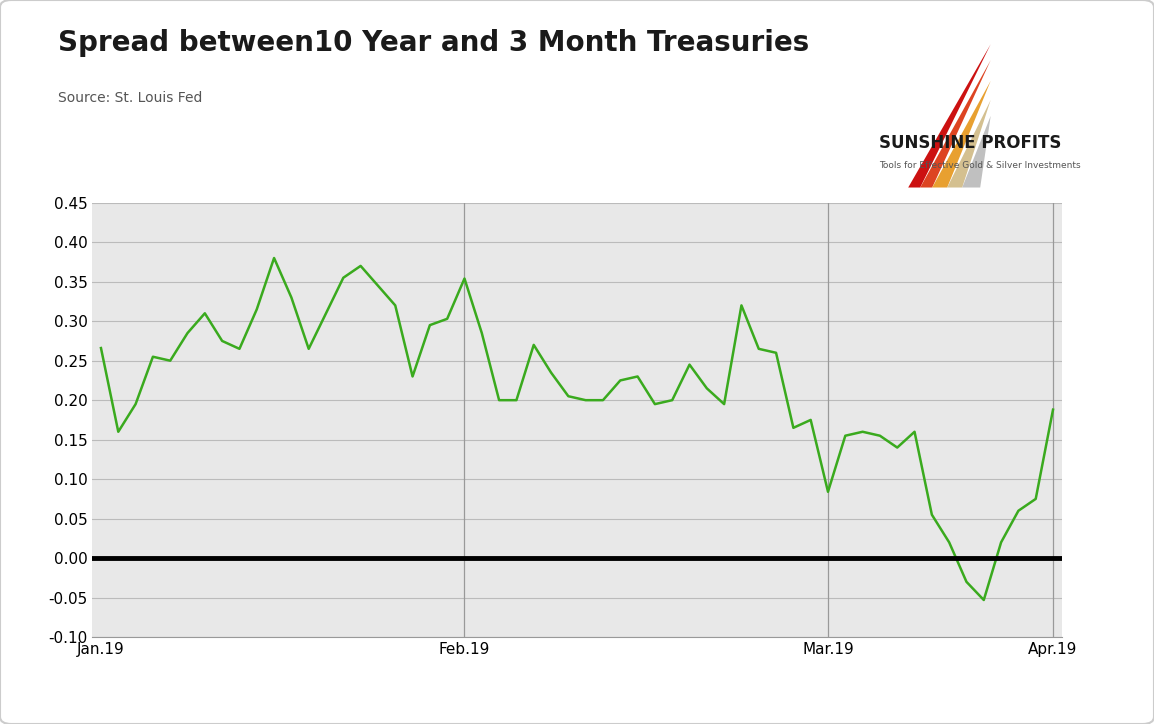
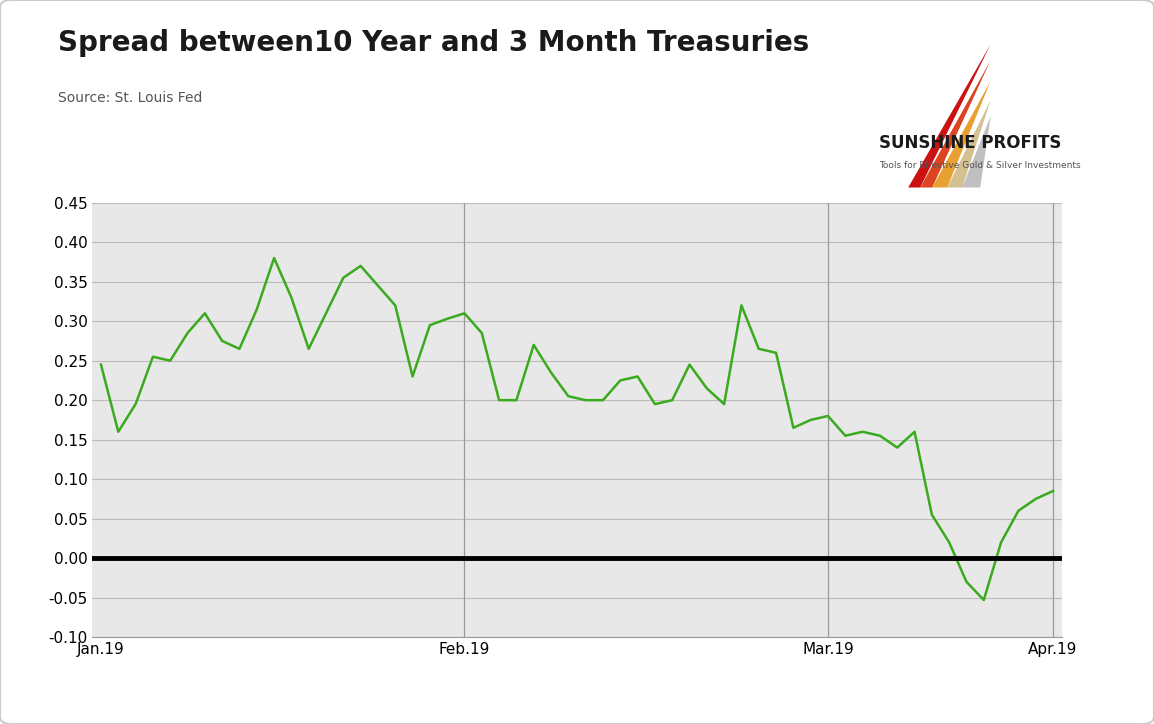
Jan.19: 0.266 -> 0.245
Feb.19: 0.354 -> 0.310
Mar.19: 0.084 -> 0.180
Apr.19: 0.188 -> 0.085
